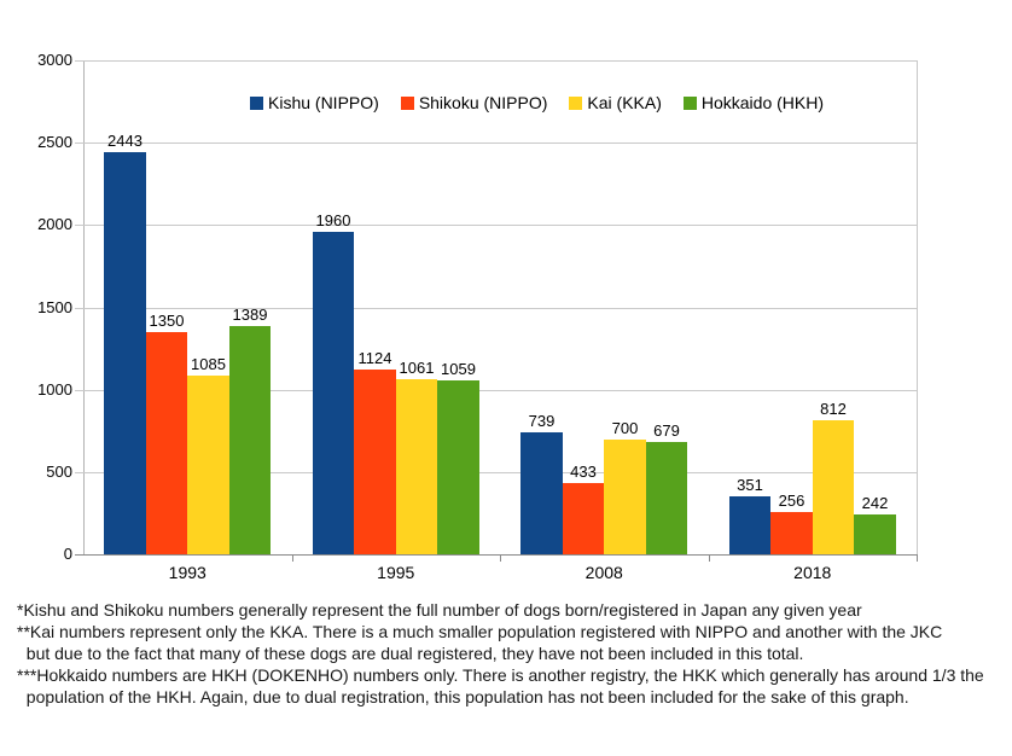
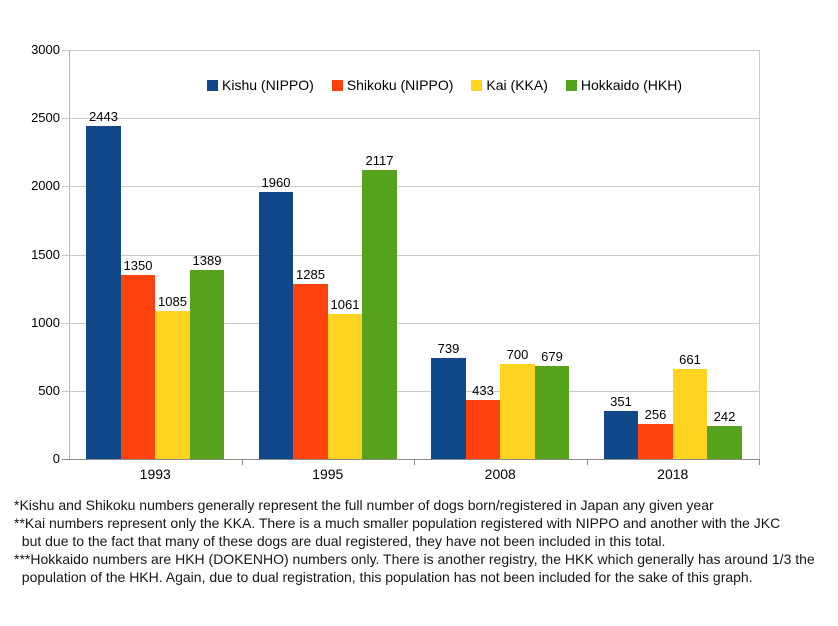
Shikoku (NIPPO)/1995: 1124 -> 1285
Hokkaido (HKH)/1995: 1059 -> 2117
Kai (KKA)/2018: 812 -> 661
